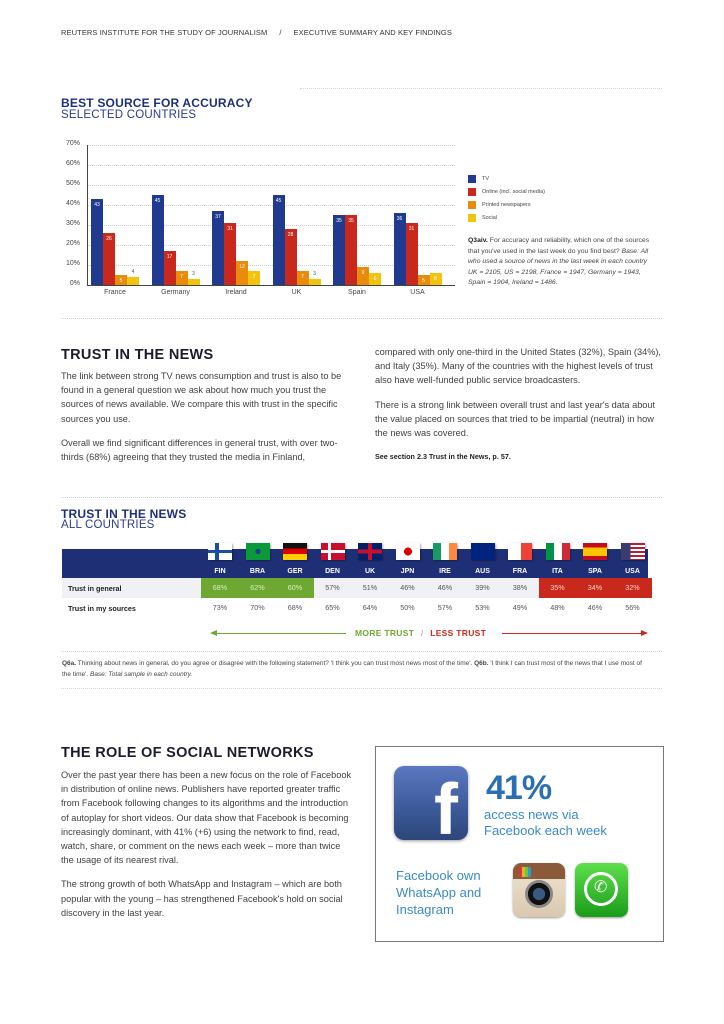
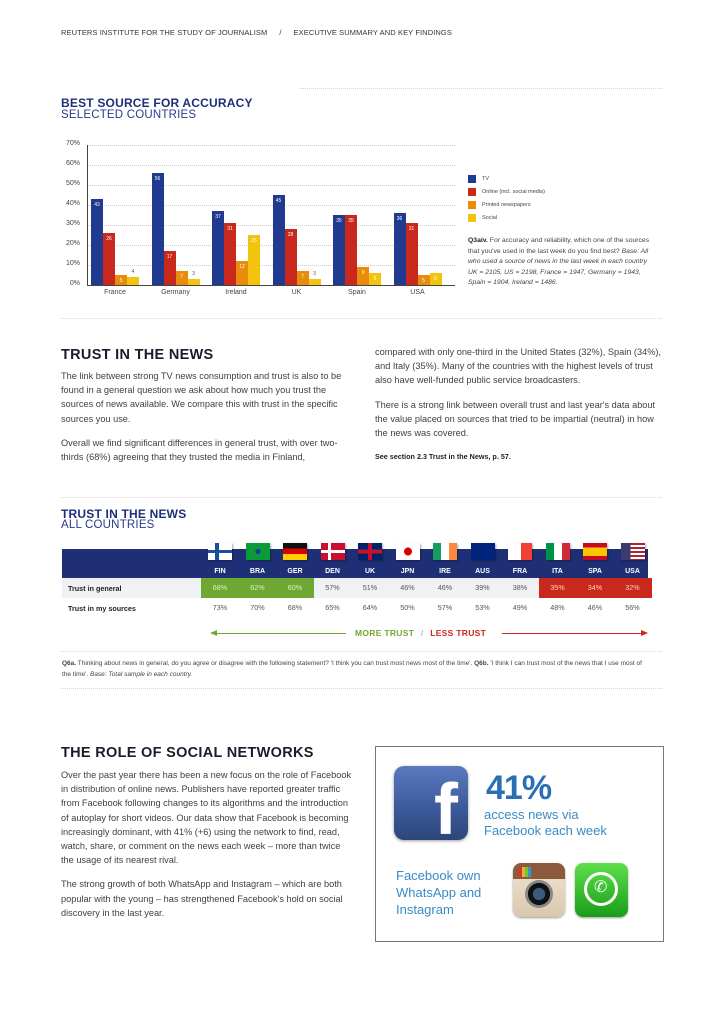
TV/Germany: 45 -> 56
Social/Ireland: 7 -> 25
